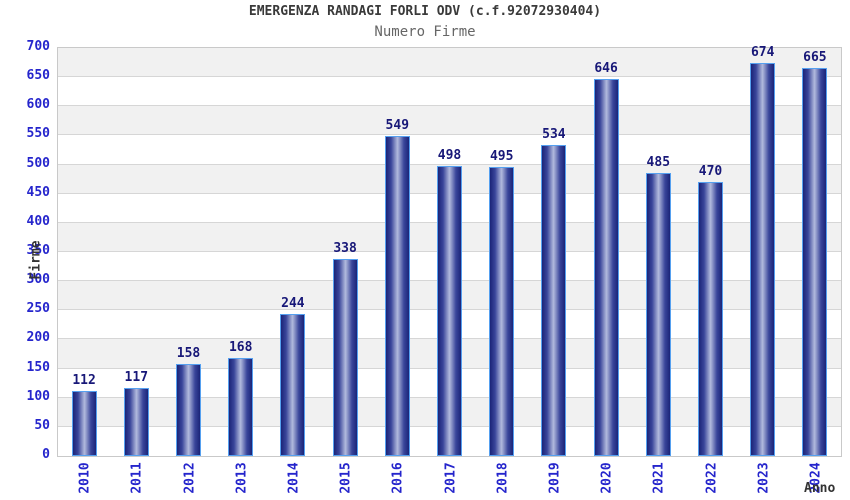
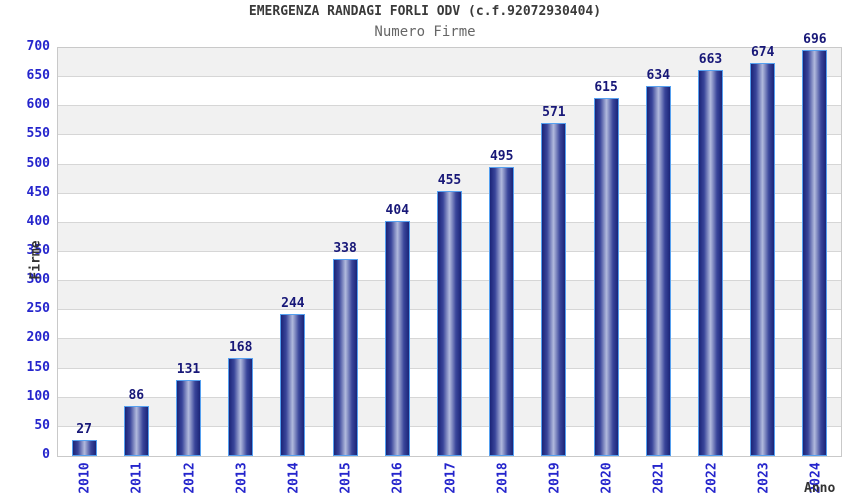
2010: 112 -> 27
2011: 117 -> 86
2012: 158 -> 131
2016: 549 -> 404
2017: 498 -> 455
2019: 534 -> 571
2020: 646 -> 615
2021: 485 -> 634
2022: 470 -> 663
2024: 665 -> 696
